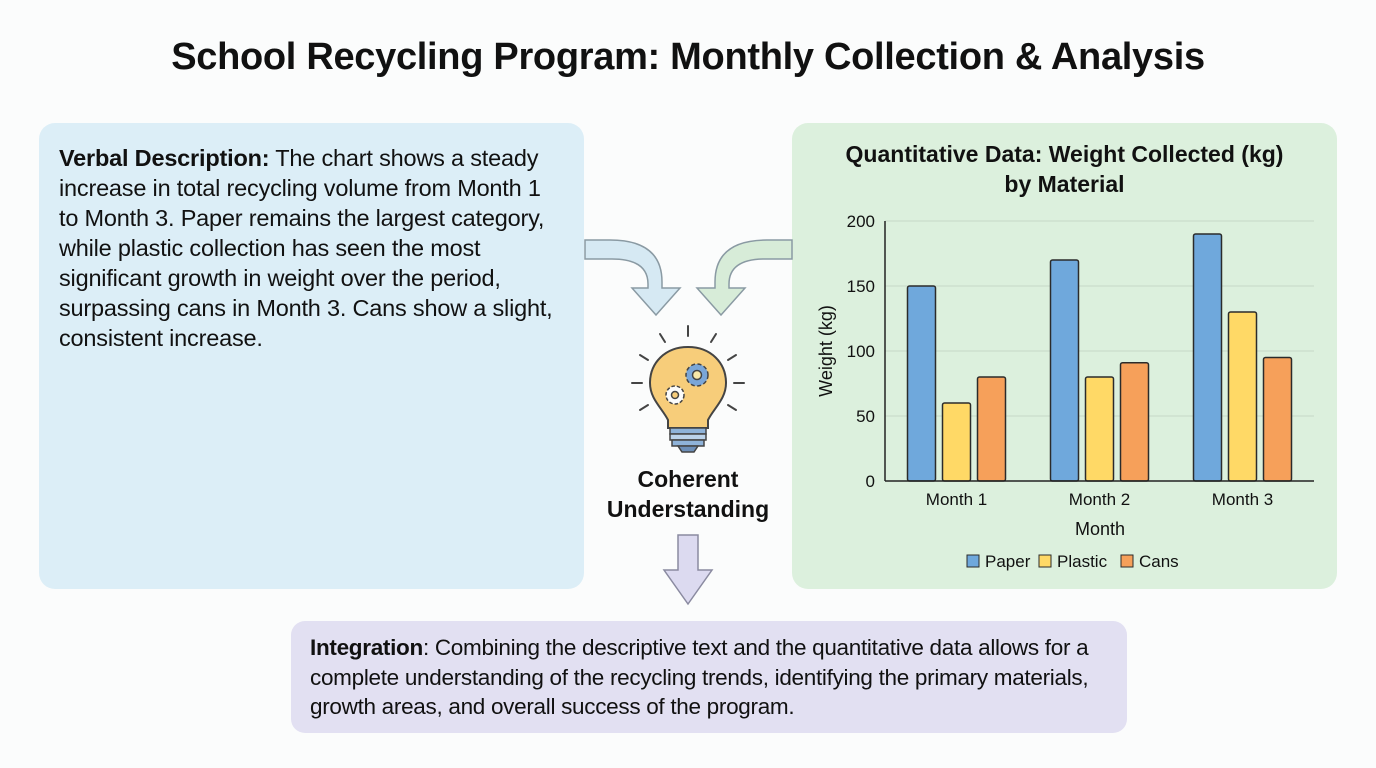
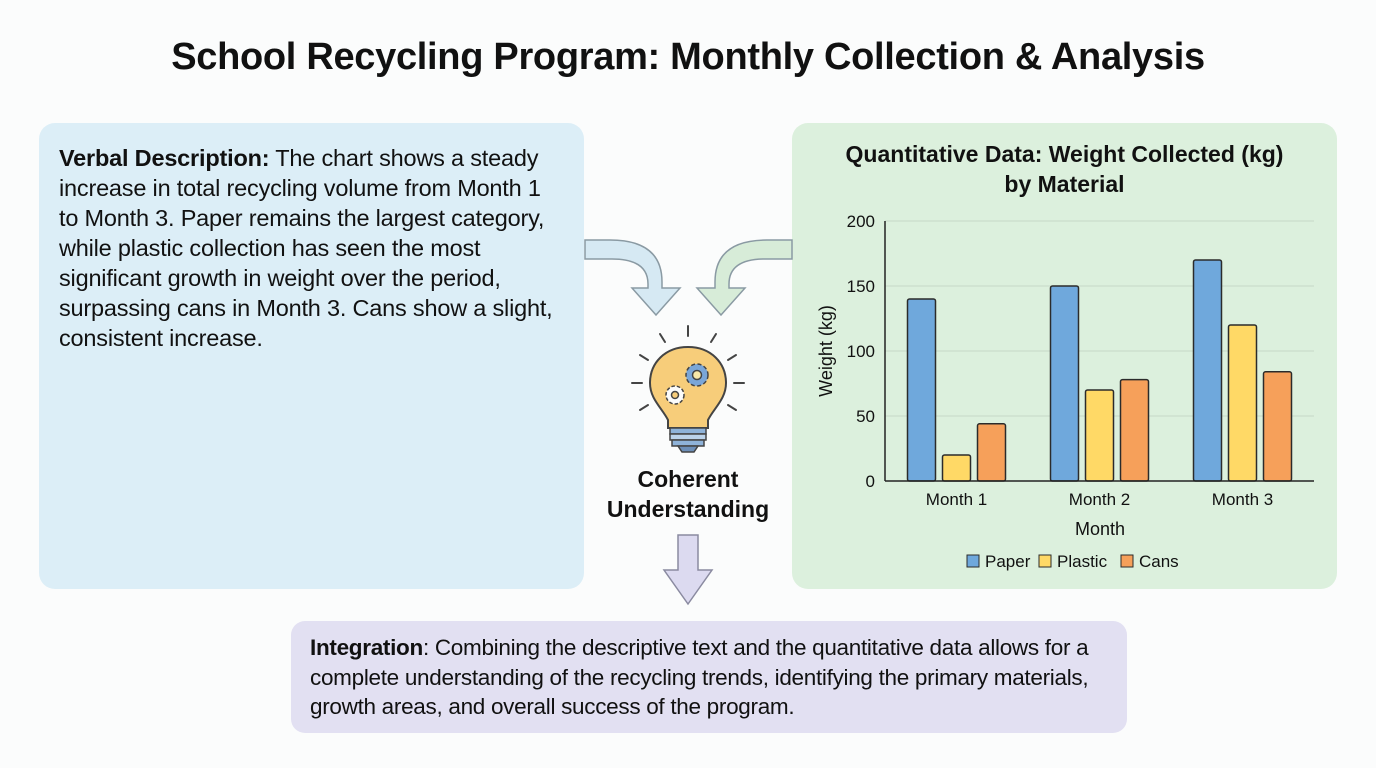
Paper/Month 1: 150 -> 140
Plastic/Month 1: 60 -> 20
Cans/Month 1: 80 -> 44
Paper/Month 2: 170 -> 150
Plastic/Month 2: 80 -> 70
Cans/Month 2: 91 -> 78
Paper/Month 3: 190 -> 170
Plastic/Month 3: 130 -> 120
Cans/Month 3: 95 -> 84
